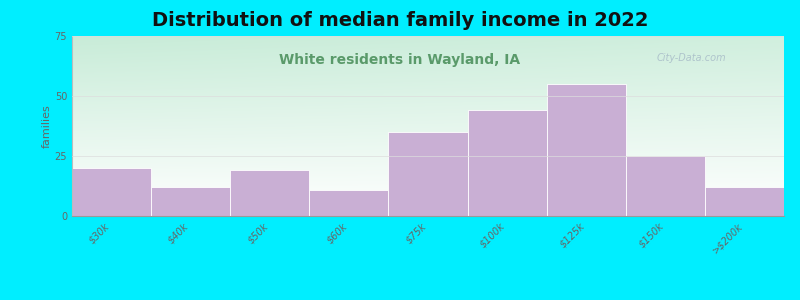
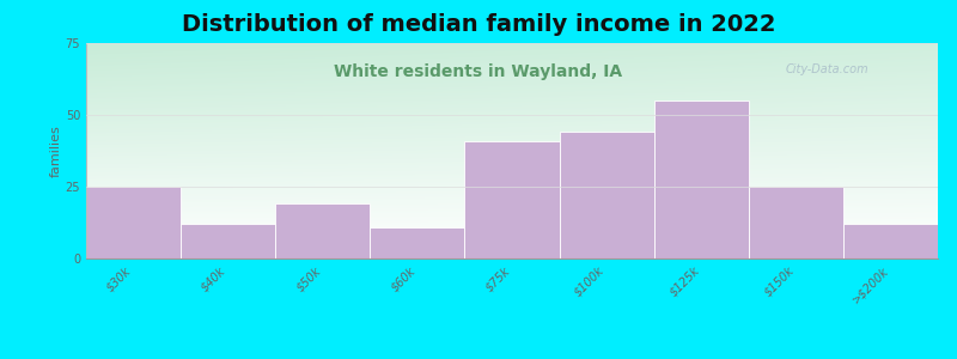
$30k: 20 -> 25
$75k: 35 -> 41
